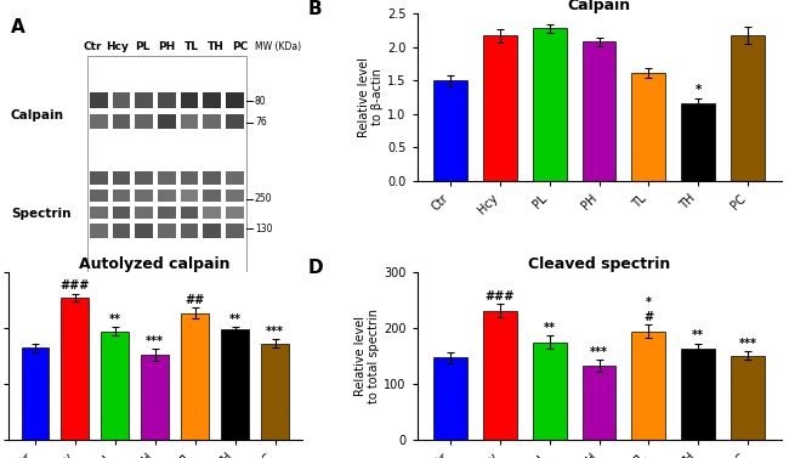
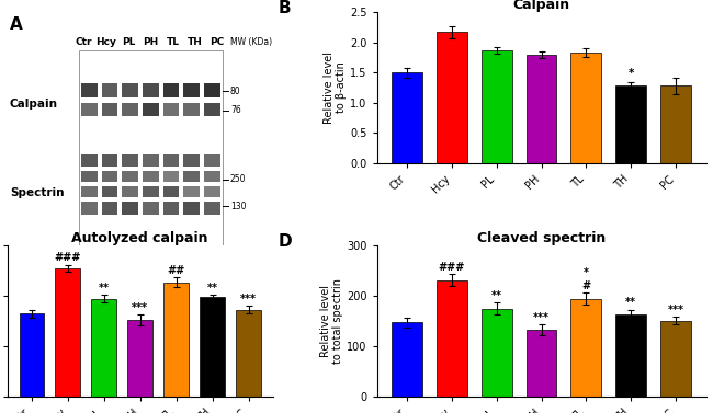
Calpain/PL: 2.28 -> 1.87
Calpain/PH: 2.08 -> 1.80
Calpain/TL: 1.62 -> 1.83
Calpain/TH: 1.16 -> 1.28
Calpain/PC: 2.18 -> 1.28
